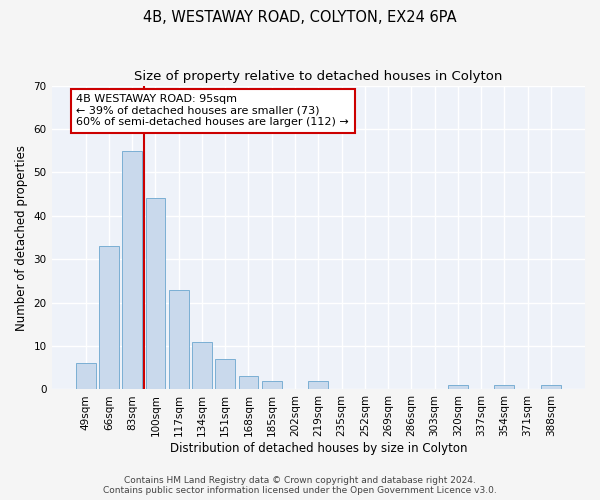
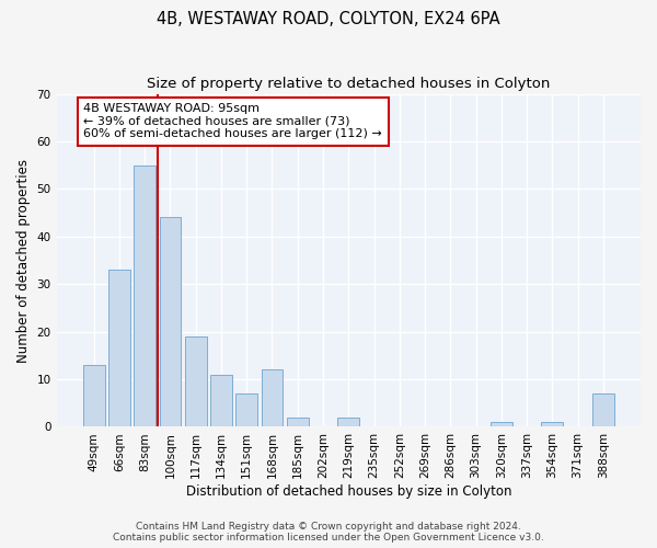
49sqm: 6 -> 13
117sqm: 23 -> 19
168sqm: 3 -> 12
388sqm: 1 -> 7
